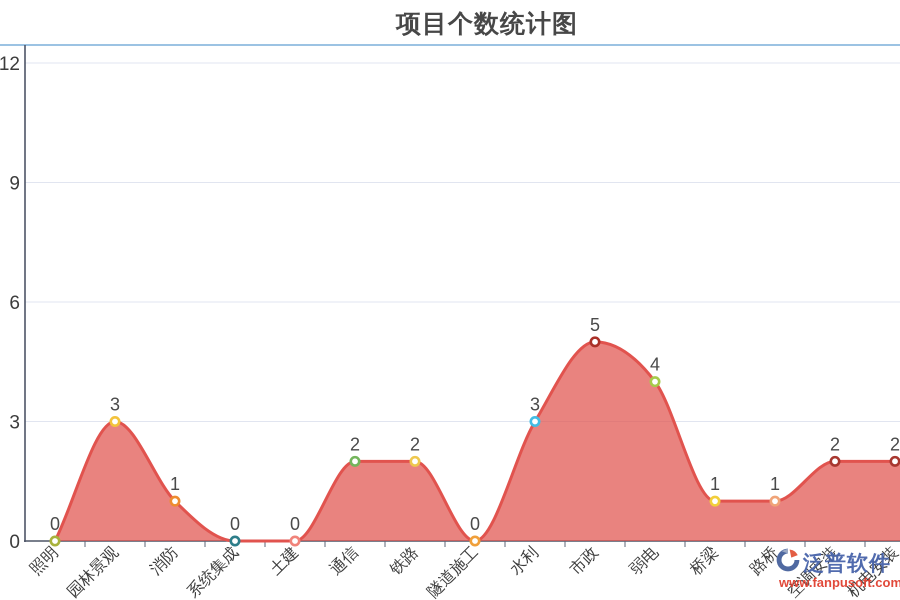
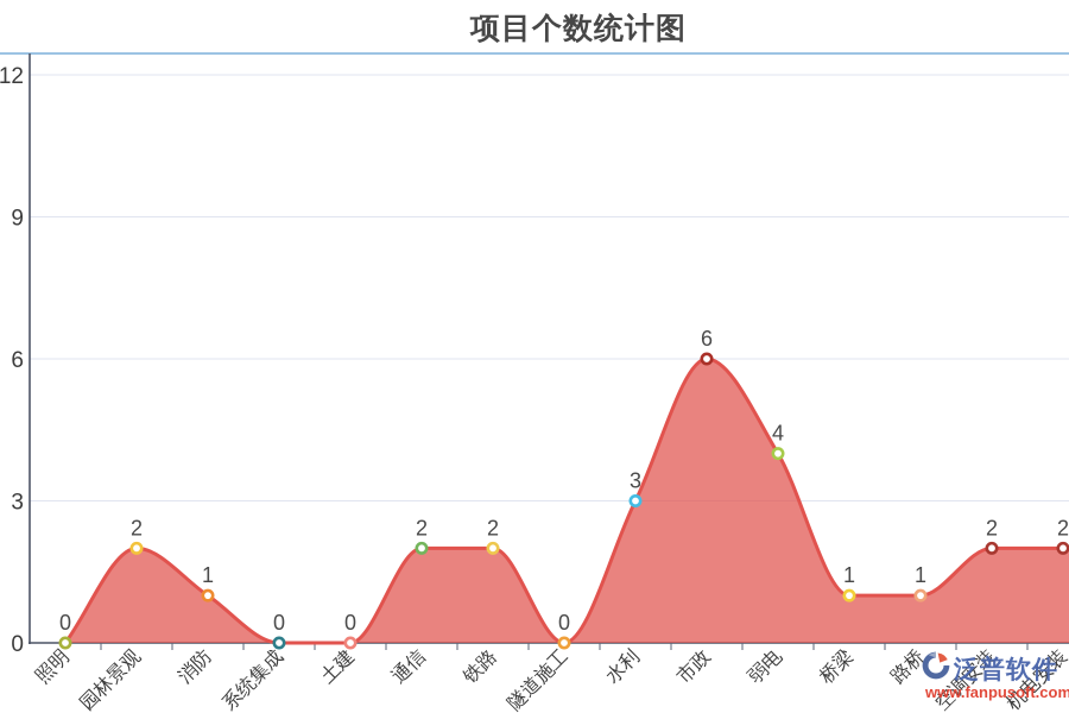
园林景观: 3 -> 2
市政: 5 -> 6
